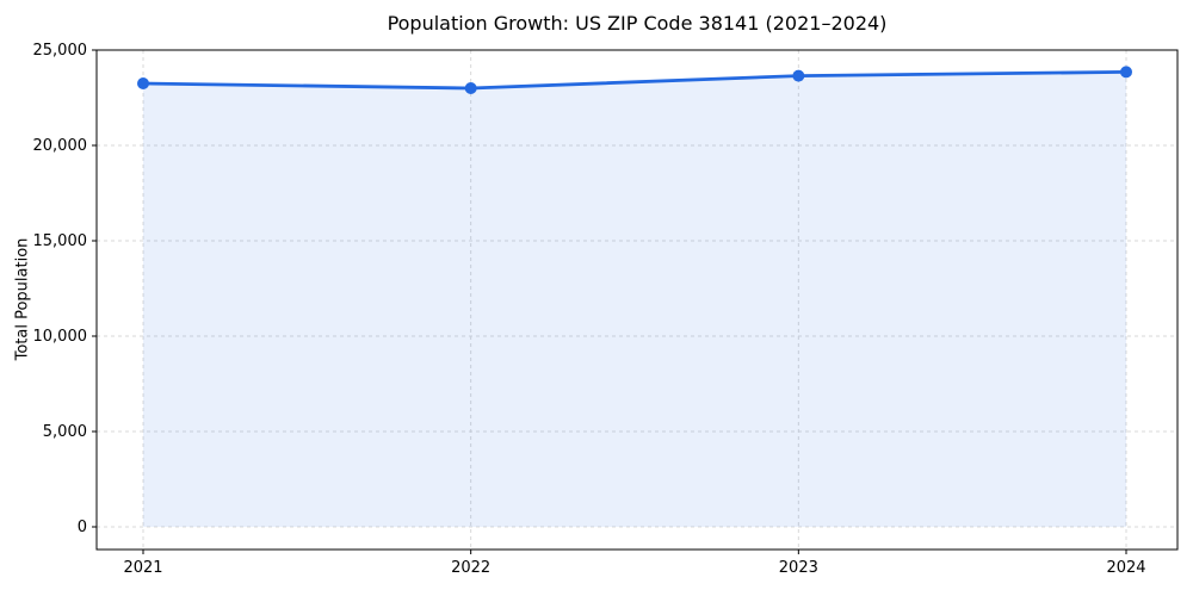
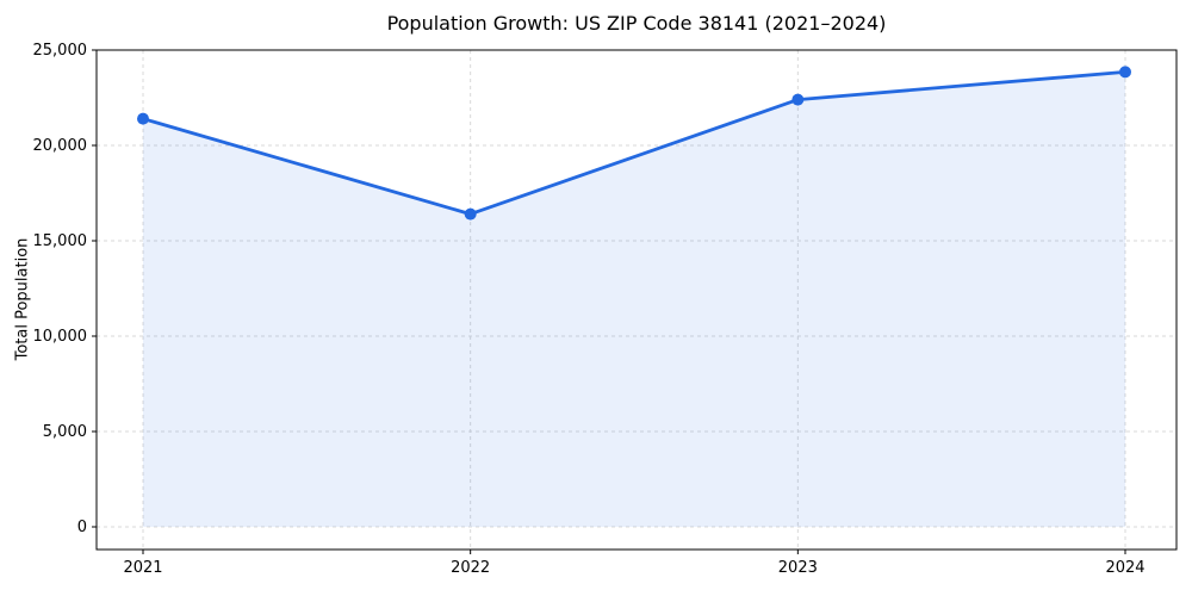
2021: 23200 -> 21400
2022: 23000 -> 16400
2023: 23600 -> 22400
